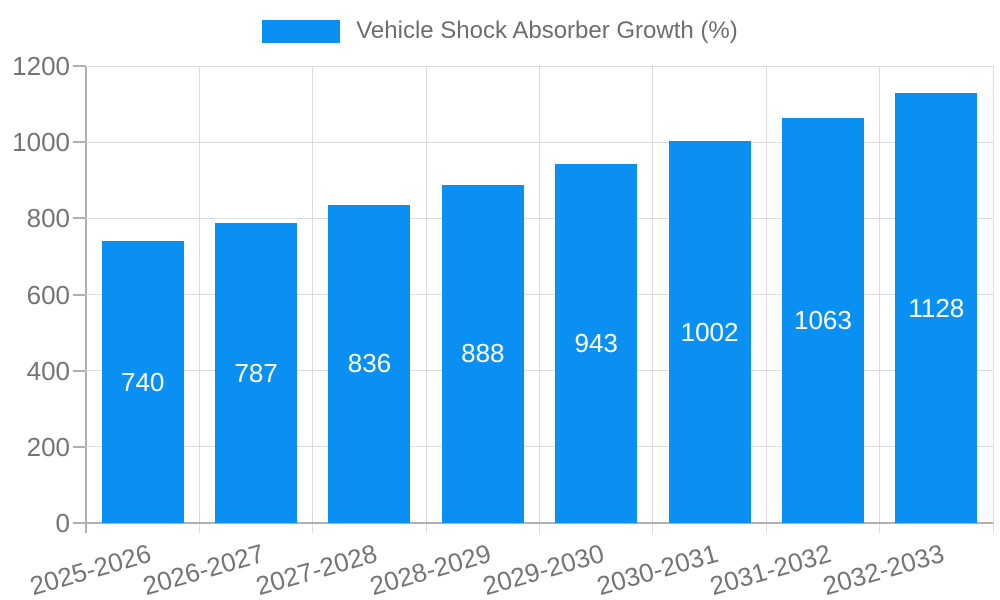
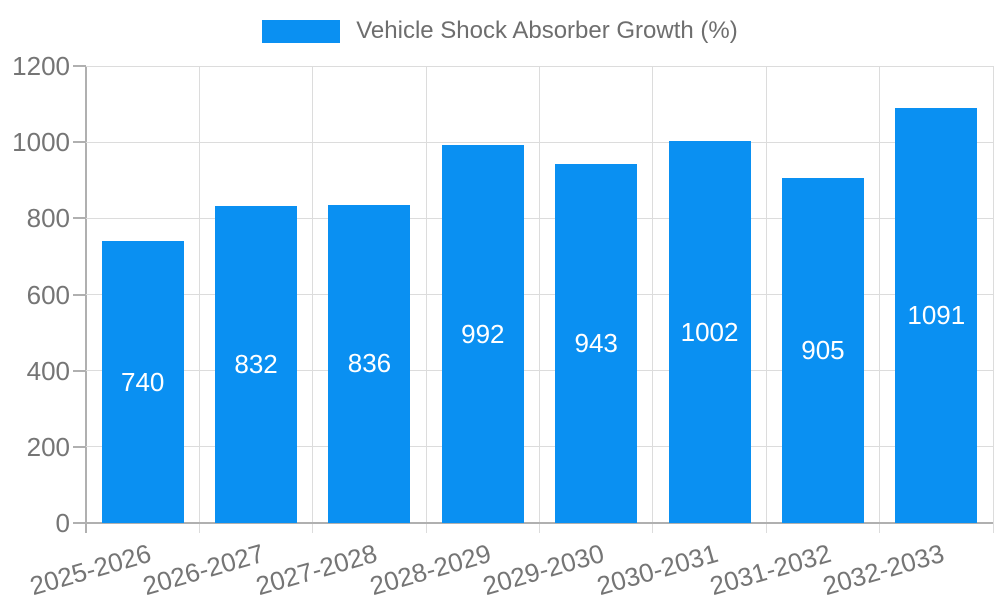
2026-2027: 787 -> 832
2028-2029: 888 -> 992
2031-2032: 1063 -> 905
2032-2033: 1128 -> 1091
